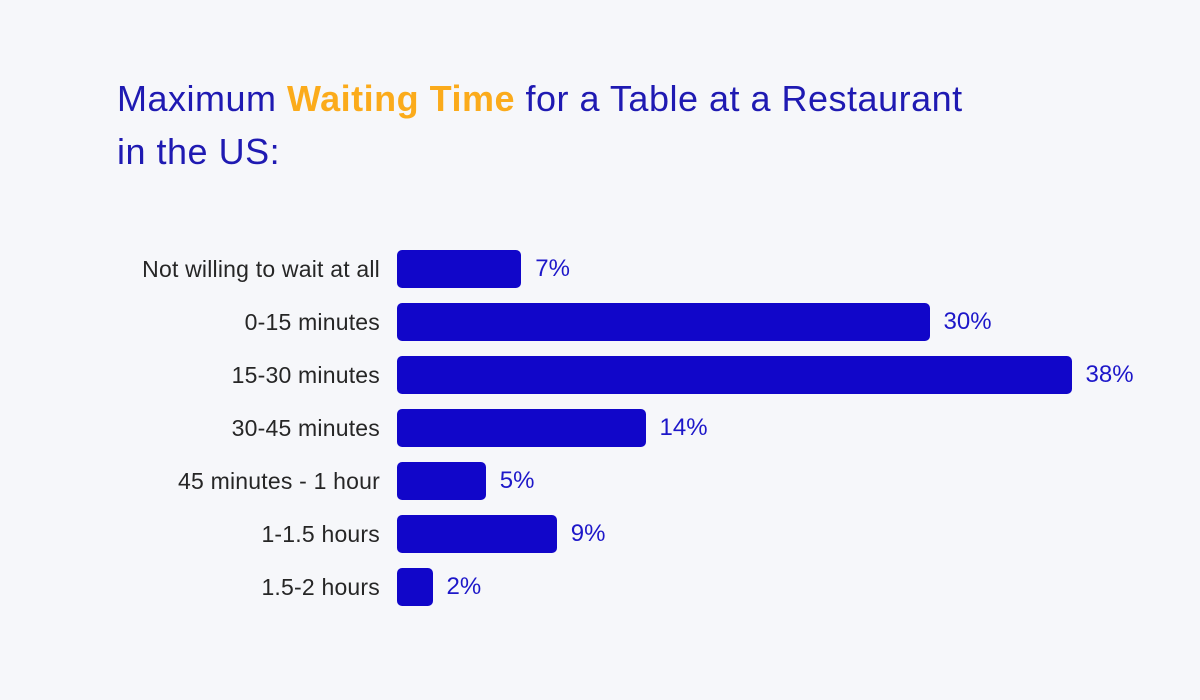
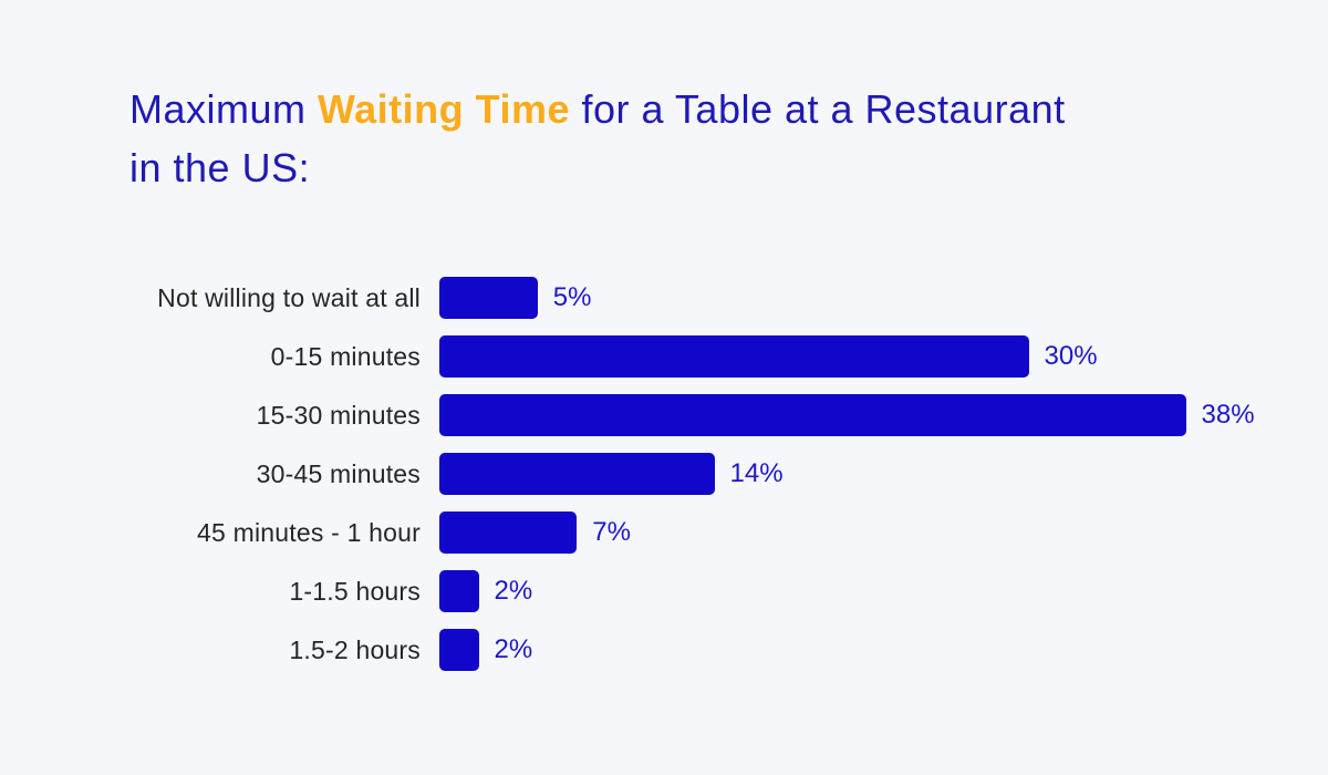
Not willing to wait at all: 7% -> 5%
45 minutes - 1 hour: 5% -> 7%
1-1.5 hours: 9% -> 2%
